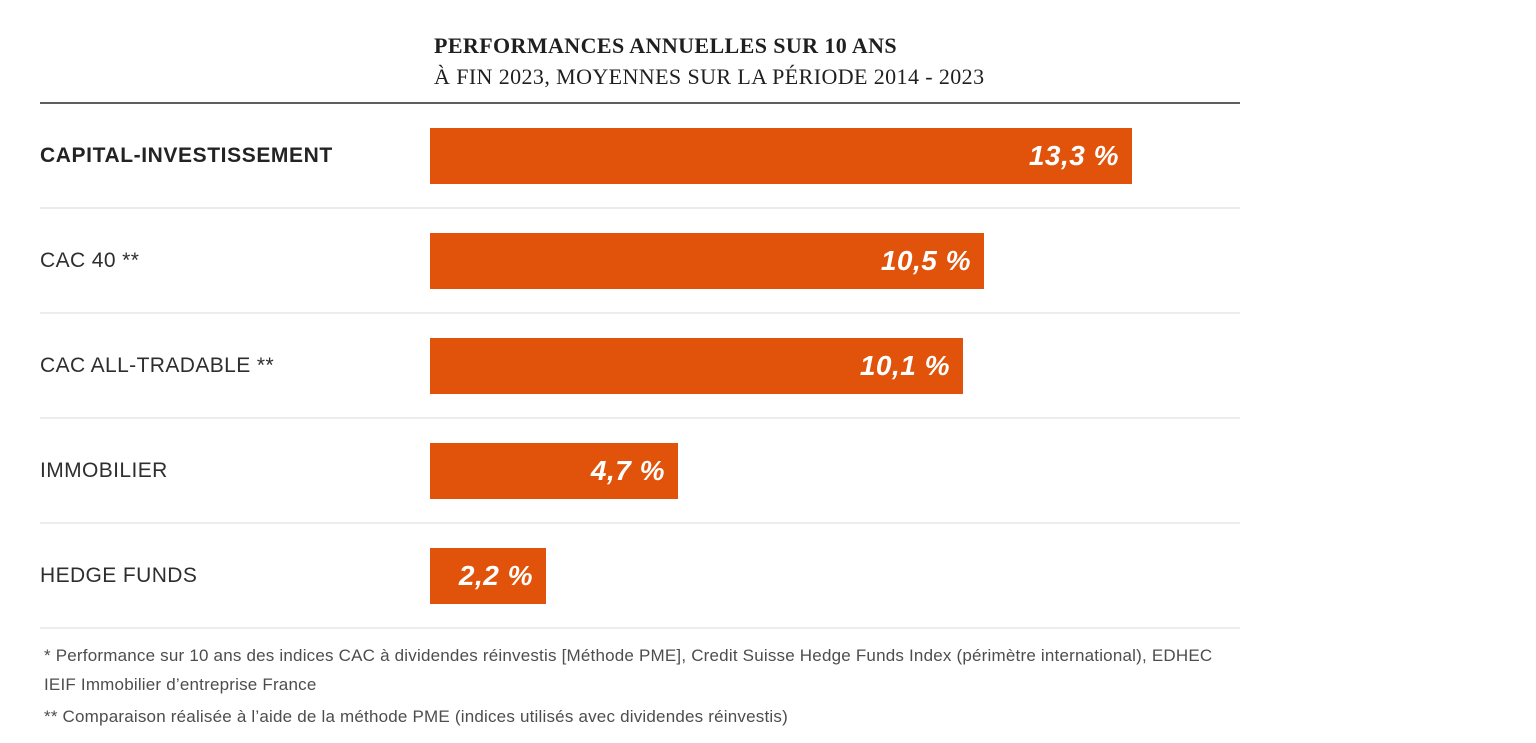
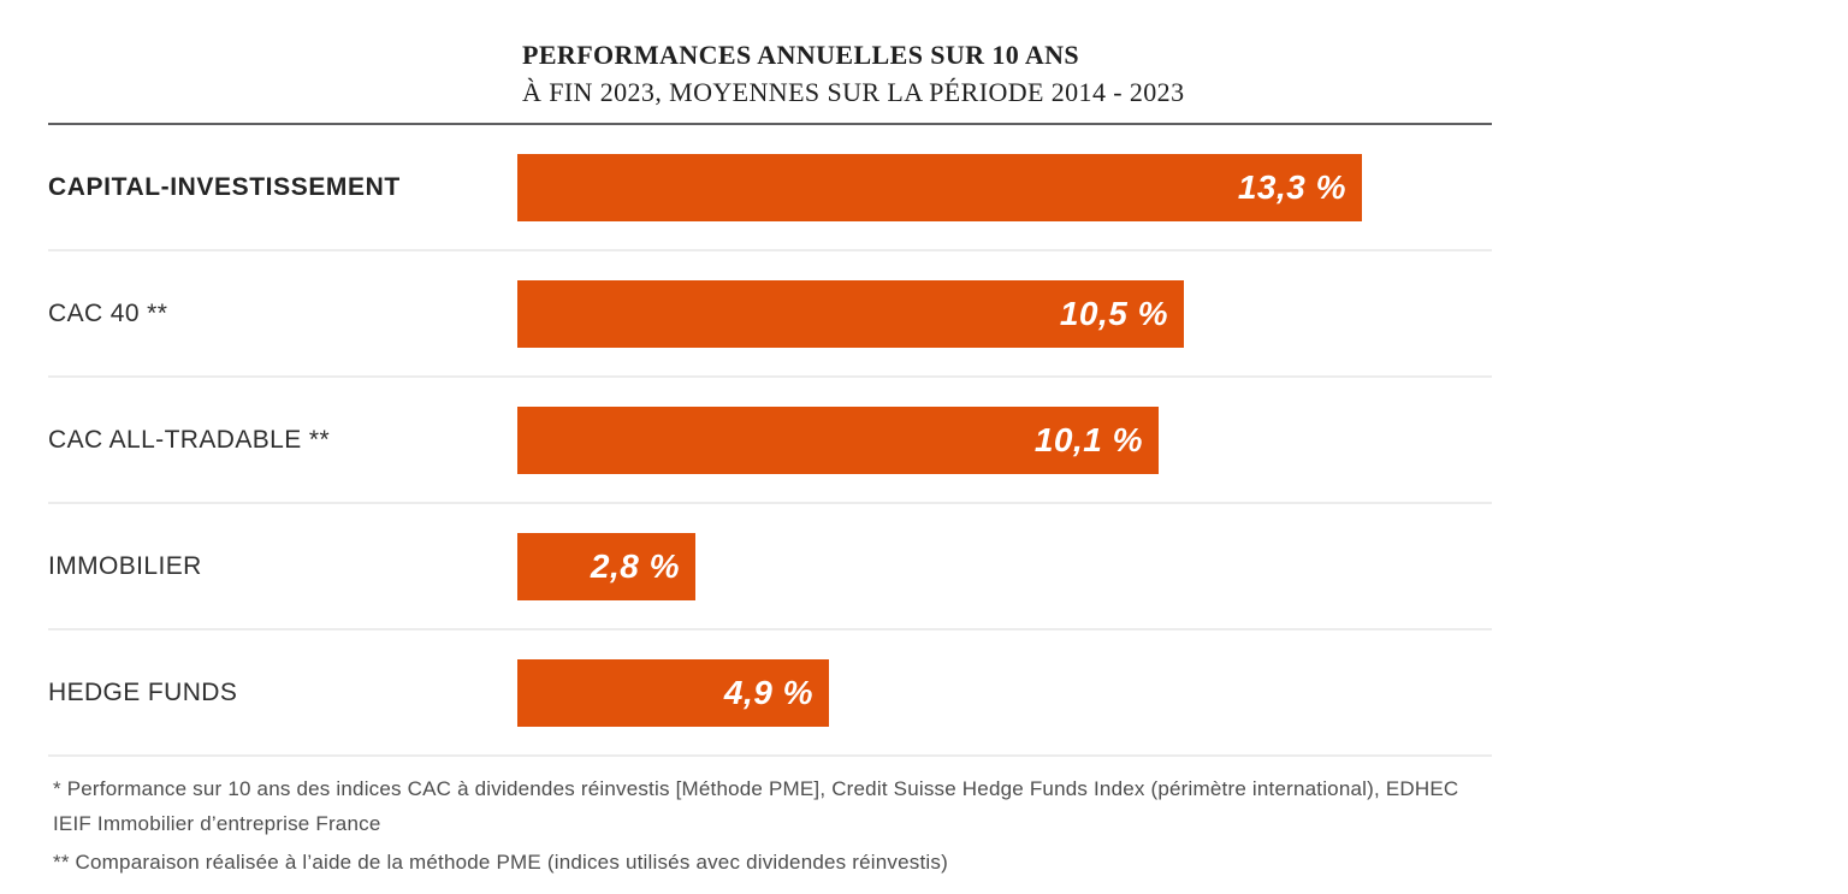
IMMOBILIER: 4,7 -> 2,8
HEDGE FUNDS: 2,2 -> 4,9
